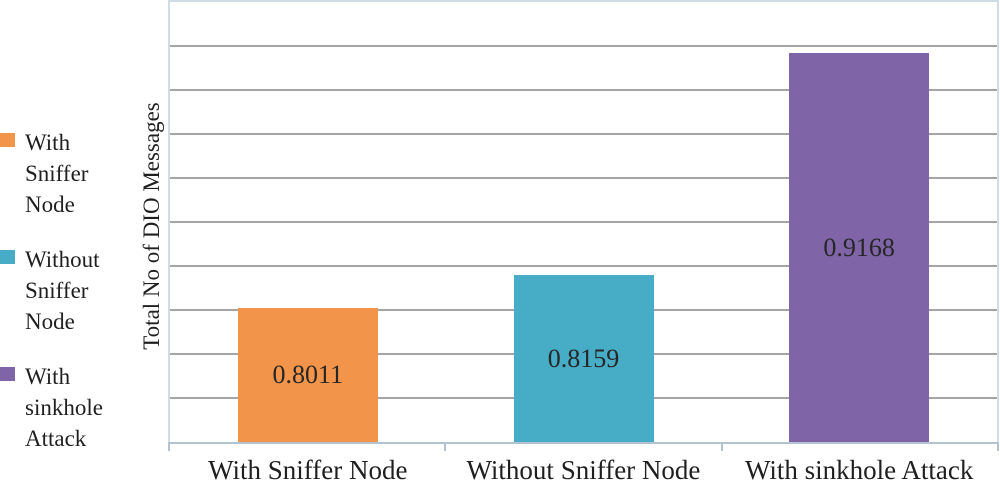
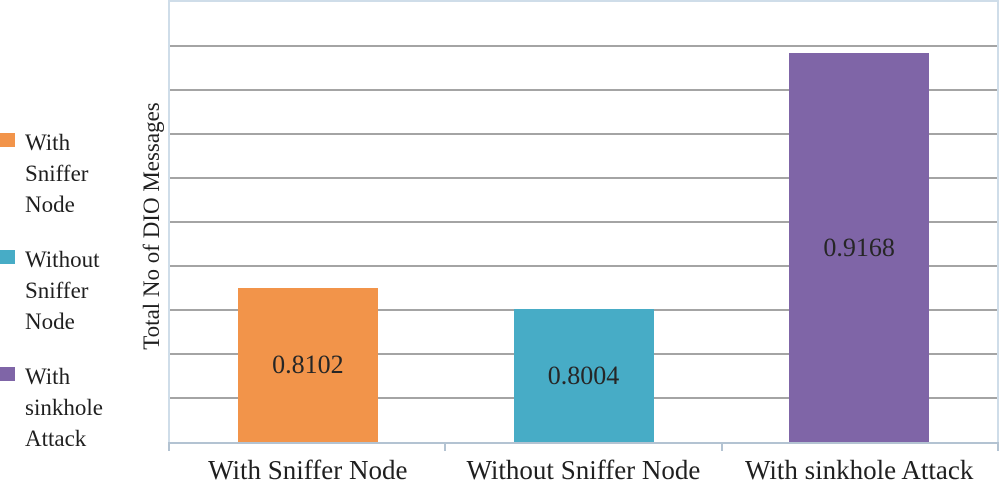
With Sniffer Node: 0.8011 -> 0.8102
Without Sniffer Node: 0.8159 -> 0.8004
